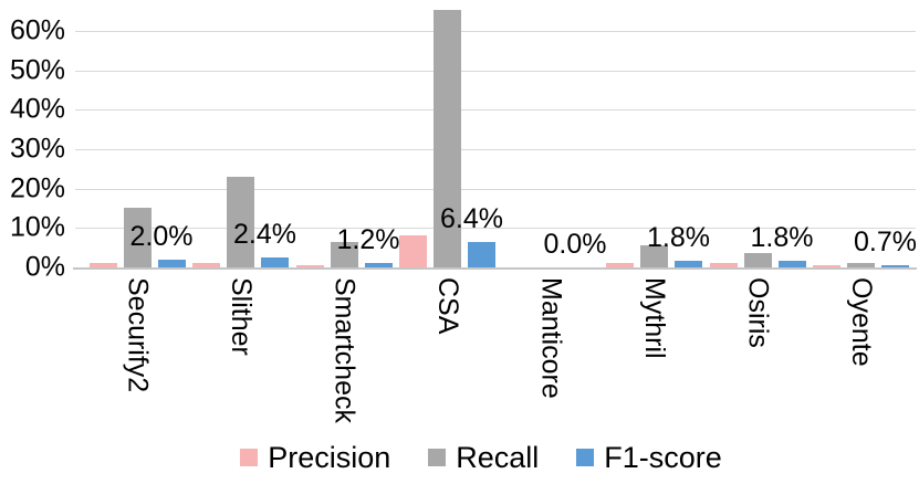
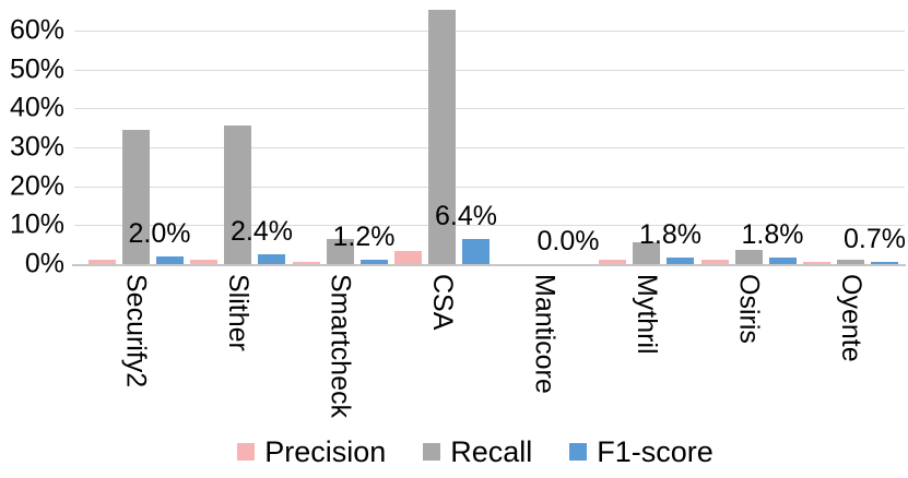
Recall/Securify2: 15% -> 34%
Recall/Slither: 23% -> 36%
Precision/CSA: 8% -> 3%
